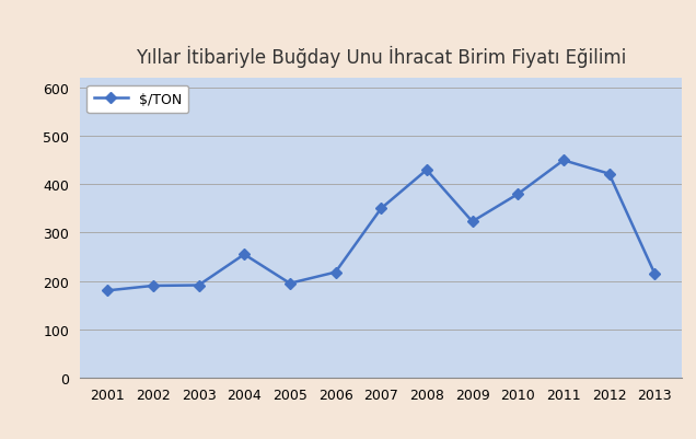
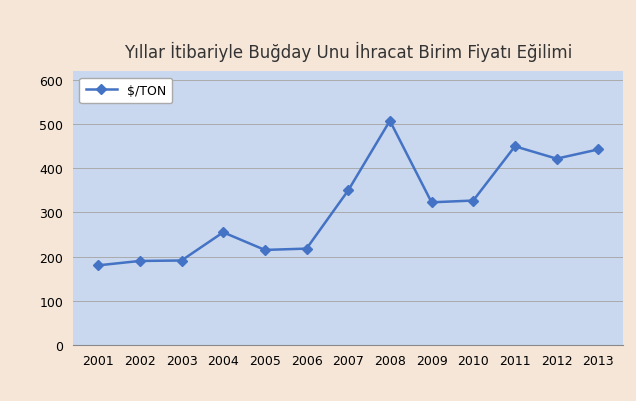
2005: 195 -> 215
2008: 430 -> 508
2010: 380 -> 327
2013: 215 -> 443
